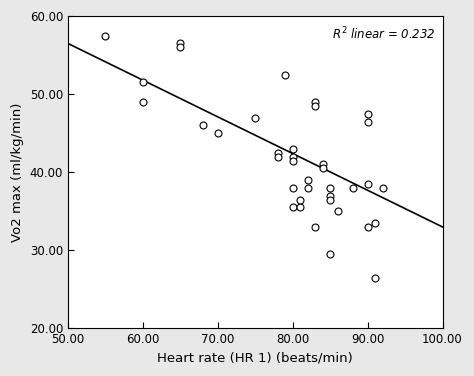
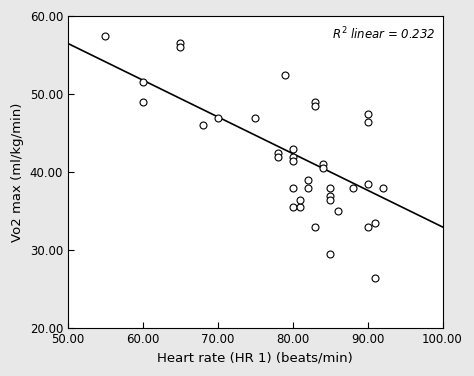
70.00: 45.0 -> 47.0
